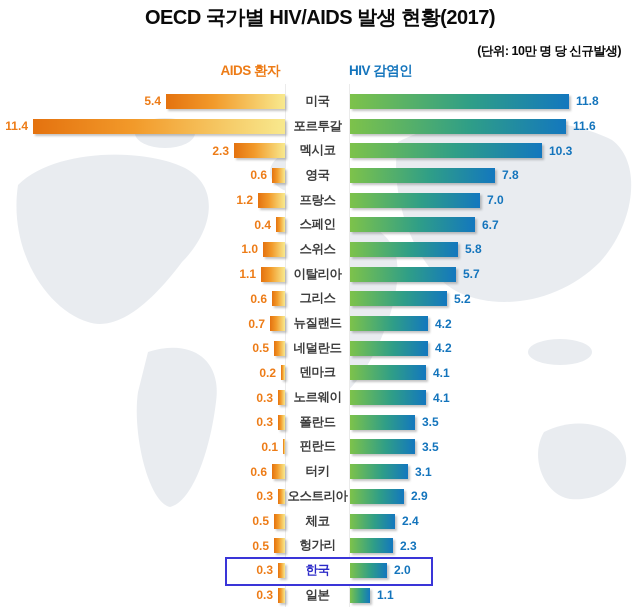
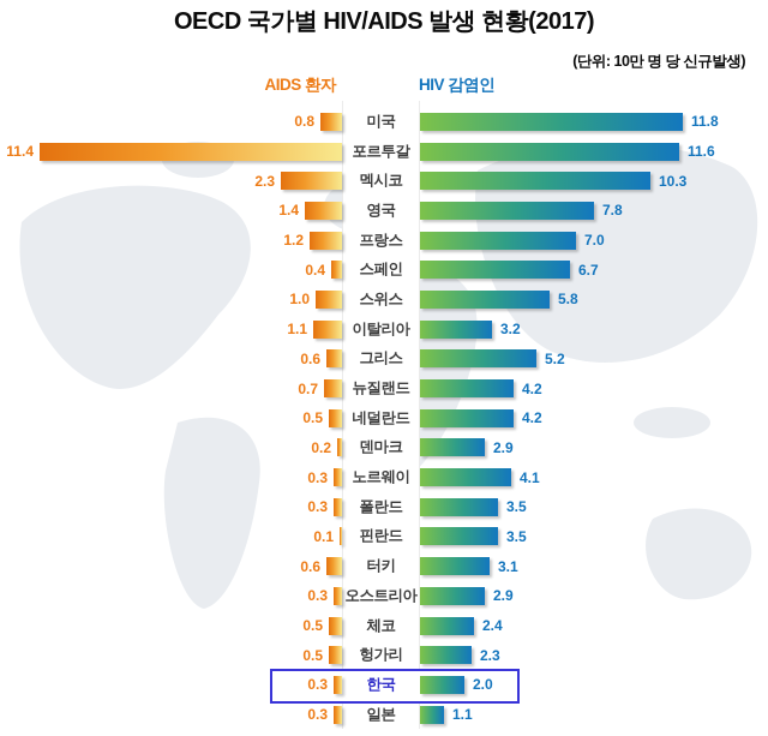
AIDS 환자/미국: 5.4 -> 0.8
AIDS 환자/영국: 0.6 -> 1.4
HIV 감염인/이탈리아: 5.7 -> 3.2
HIV 감염인/덴마크: 4.1 -> 2.9
